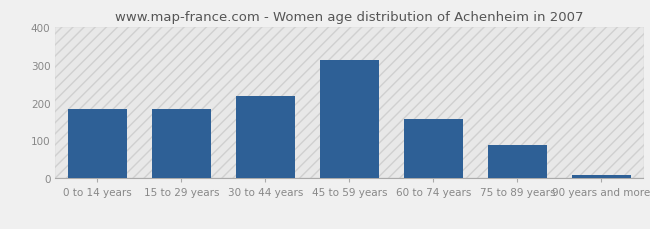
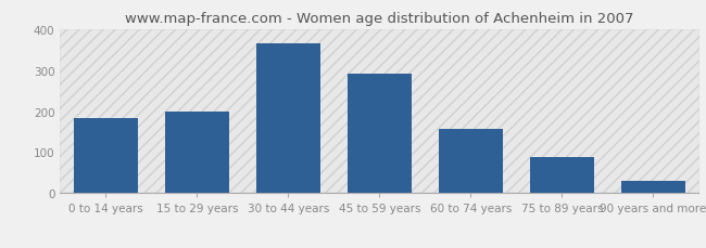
15 to 29 years: 184 -> 200
30 to 44 years: 216 -> 365
45 to 59 years: 311 -> 290
90 years and more: 9 -> 30
